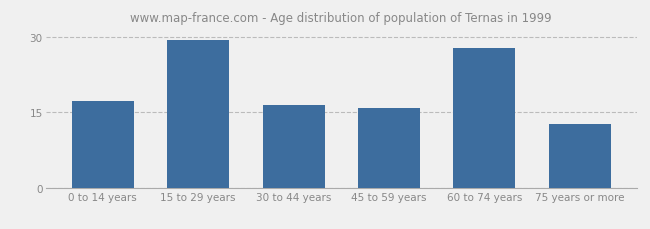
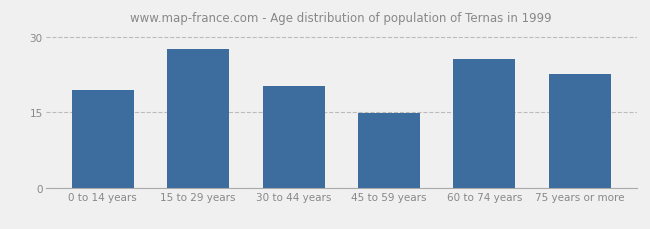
0 to 14 years: 17.3 -> 19.4
15 to 29 years: 29.4 -> 27.6
30 to 44 years: 16.5 -> 20.2
45 to 59 years: 15.9 -> 14.8
60 to 74 years: 27.7 -> 25.6
75 years or more: 12.7 -> 22.6
